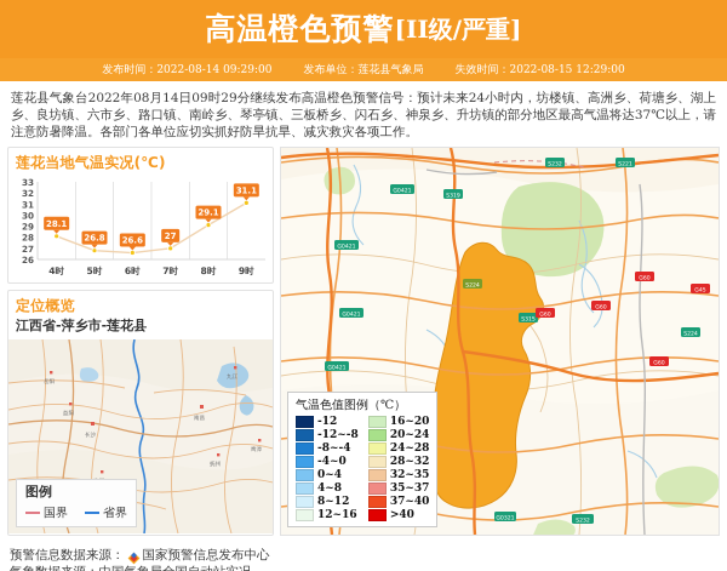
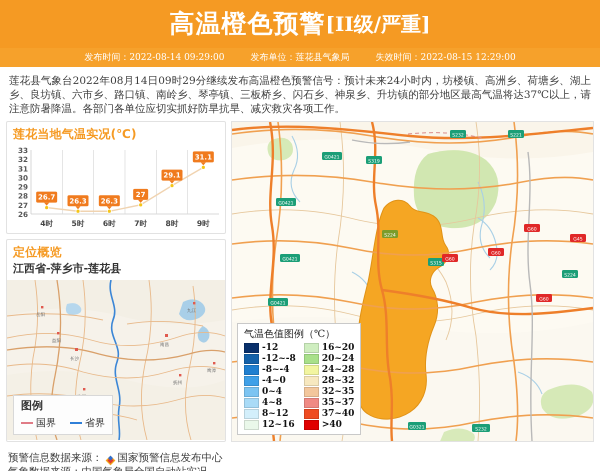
4时: 28.1 -> 26.7
5时: 26.8 -> 26.3
6时: 26.6 -> 26.3
